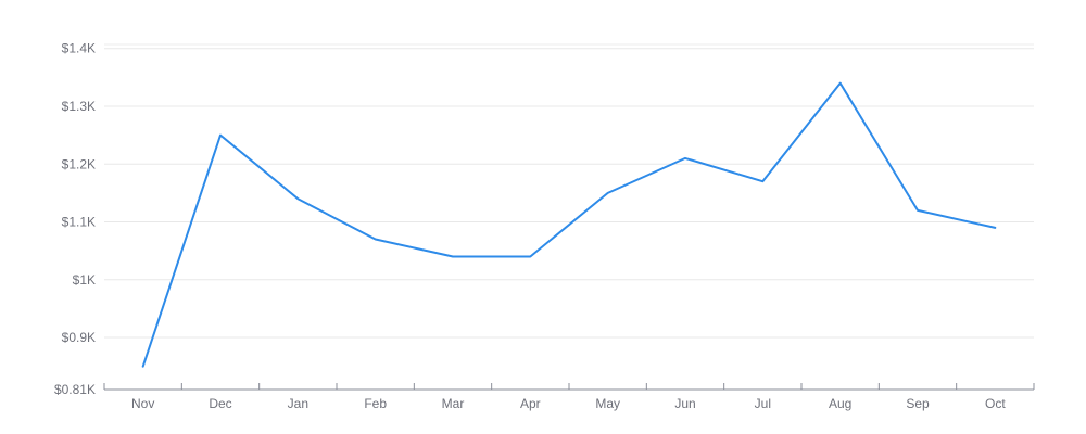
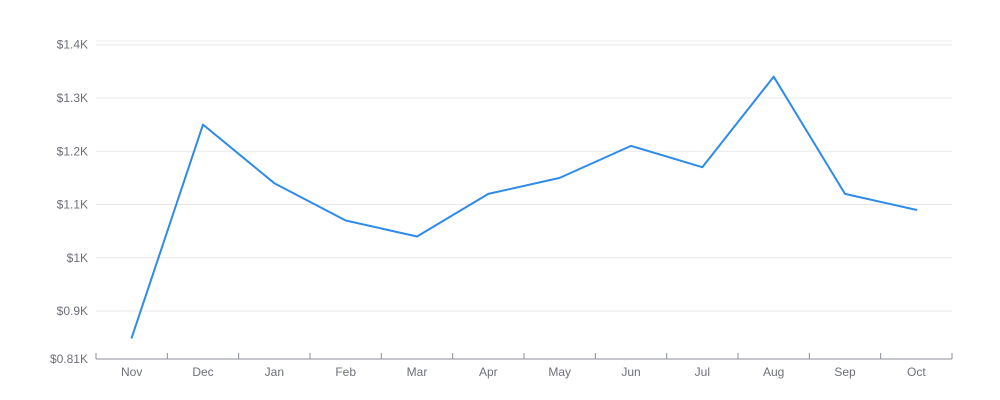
Apr: $1.04K -> $1.12K
